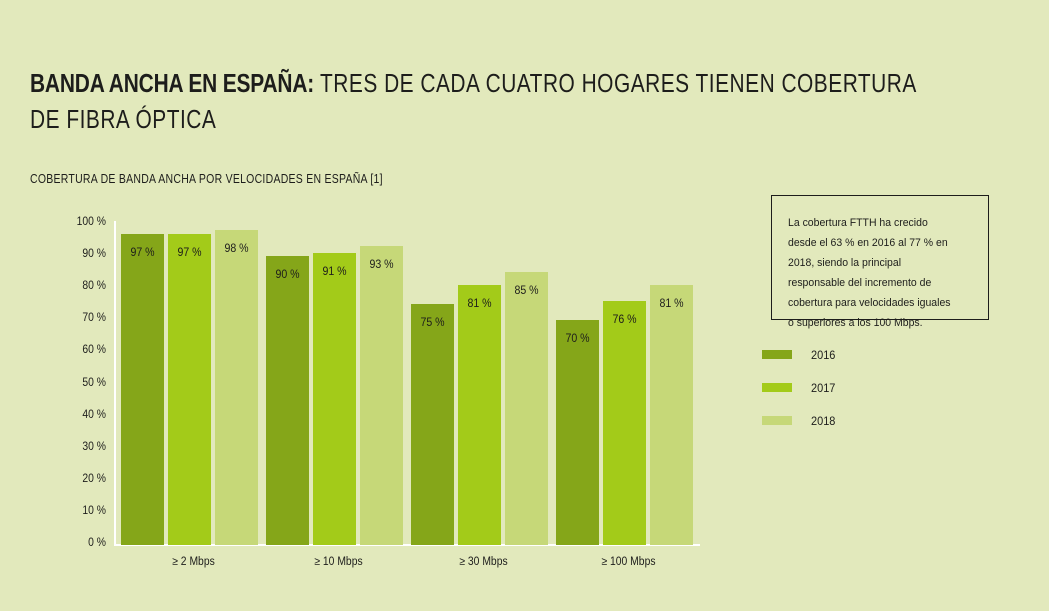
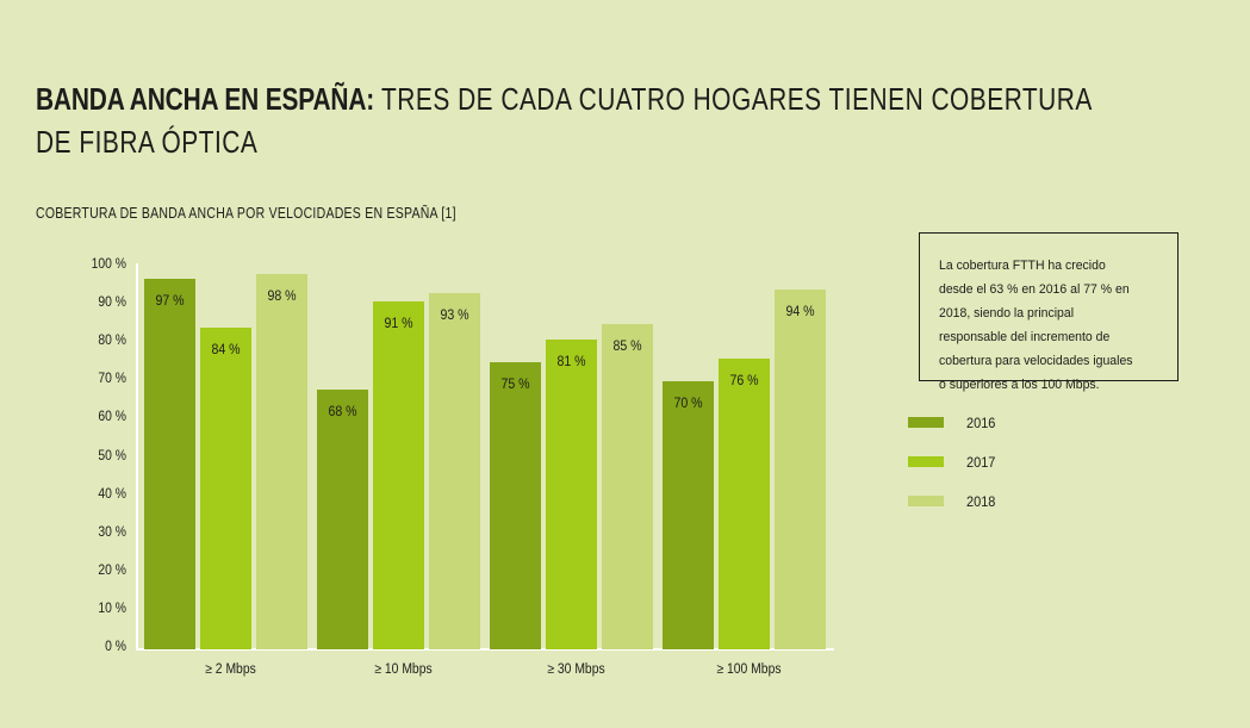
2017/≥ 2 Mbps: 97 -> 84
2016/≥ 10 Mbps: 90 -> 68
2018/≥ 100 Mbps: 81 -> 94
